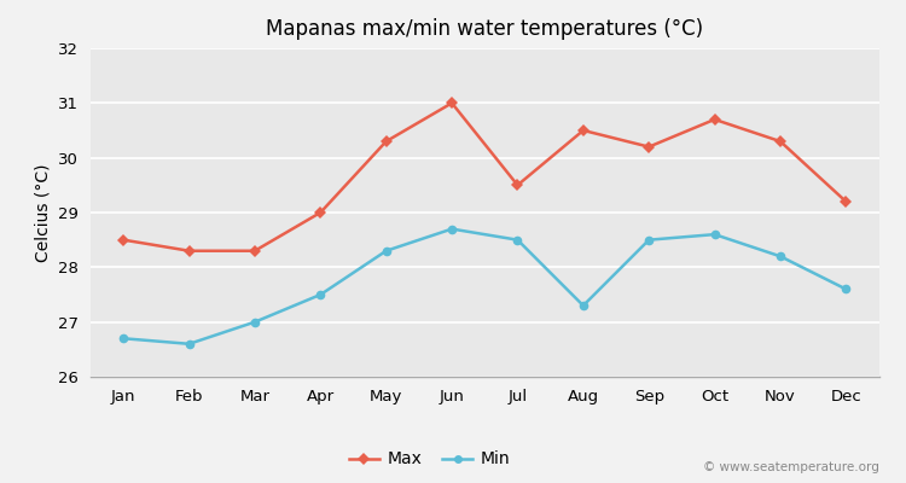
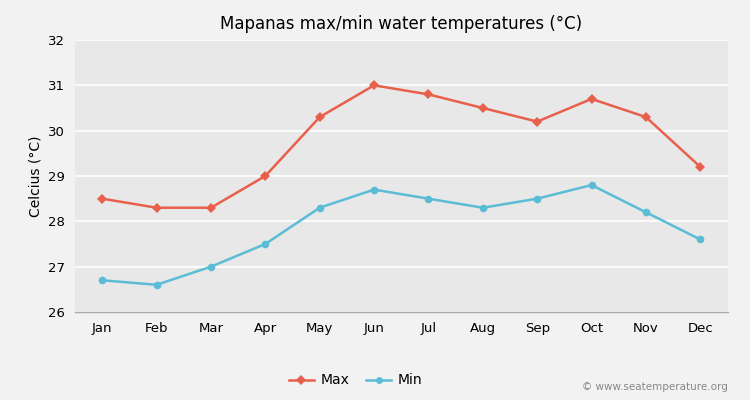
Max/Jul: 29.5 -> 30.8
Min/Aug: 27.3 -> 28.3
Min/Oct: 28.6 -> 28.8
